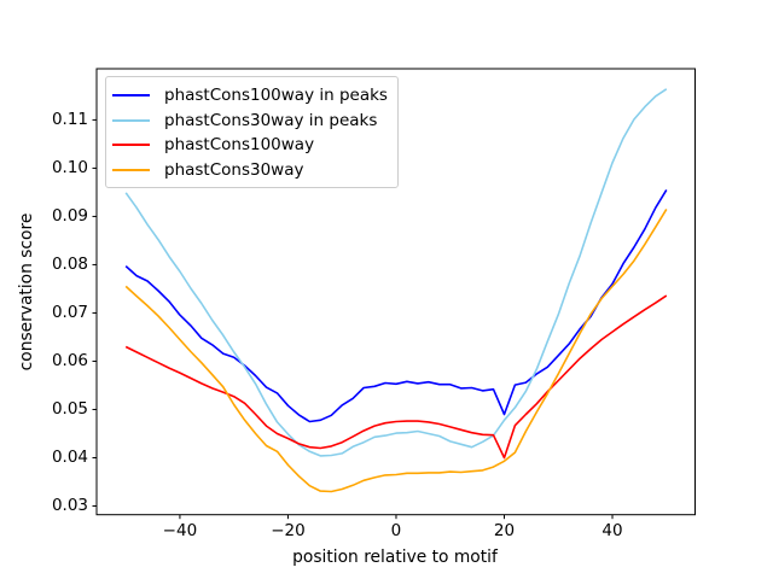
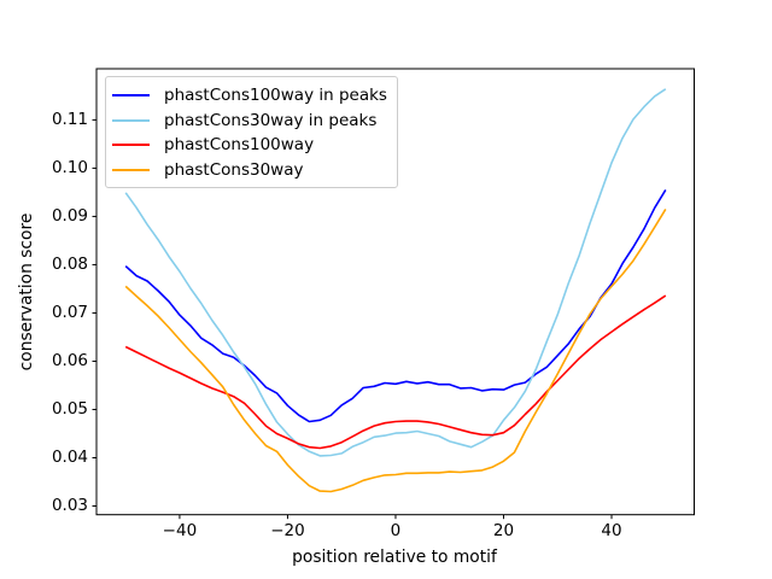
phastCons100way in peaks/20: 0.049 -> 0.054
phastCons100way/20: 0.040 -> 0.045
